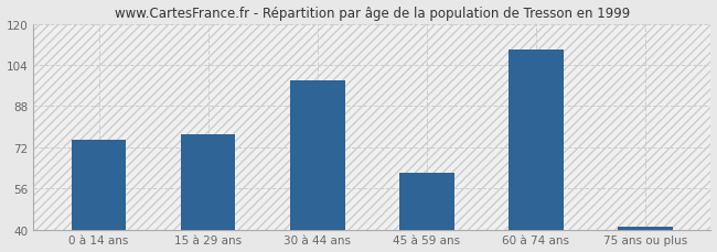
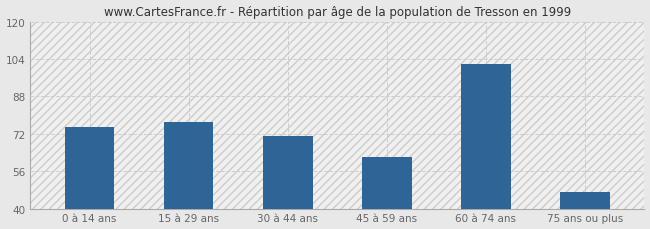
30 à 44 ans: 98 -> 71
60 à 74 ans: 110 -> 102
75 ans ou plus: 41 -> 47
